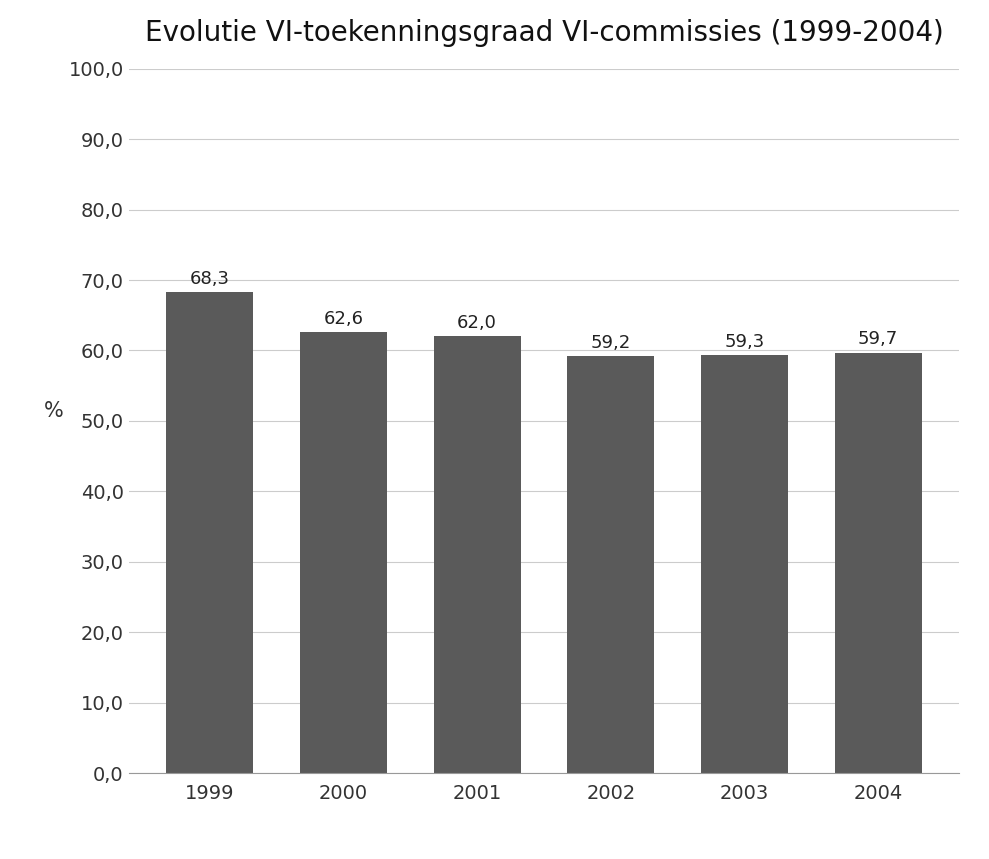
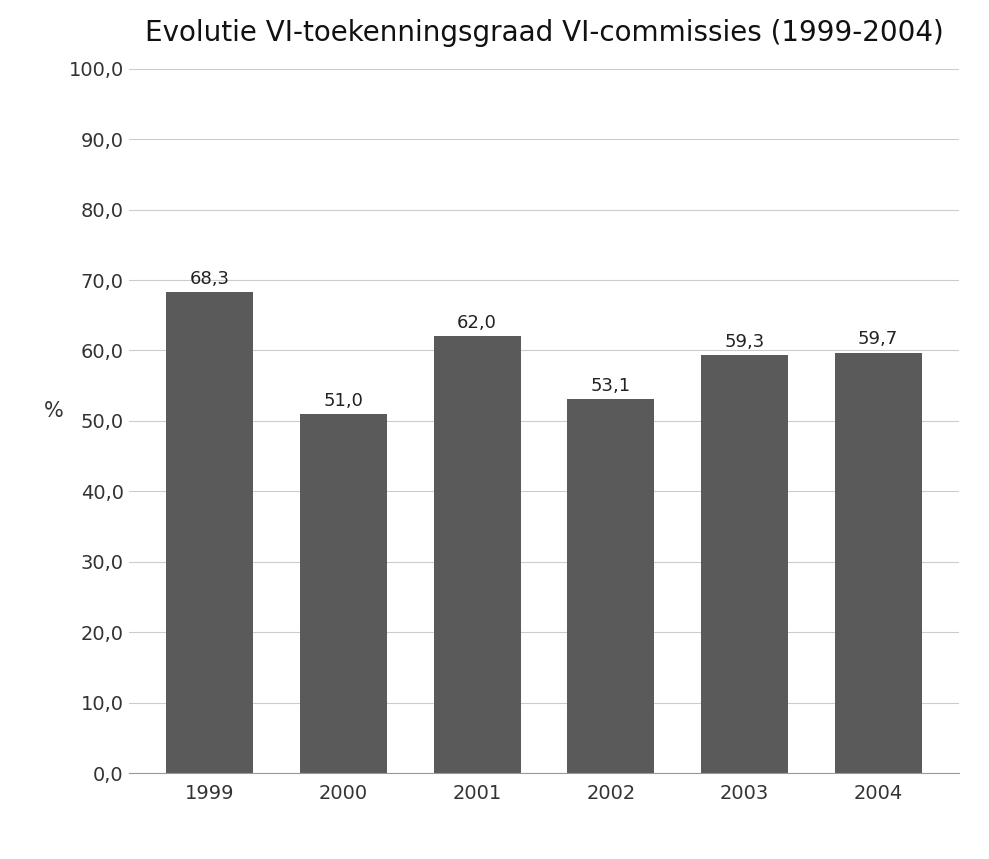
2000: 62,6 -> 51,0
2002: 59,2 -> 53,1
